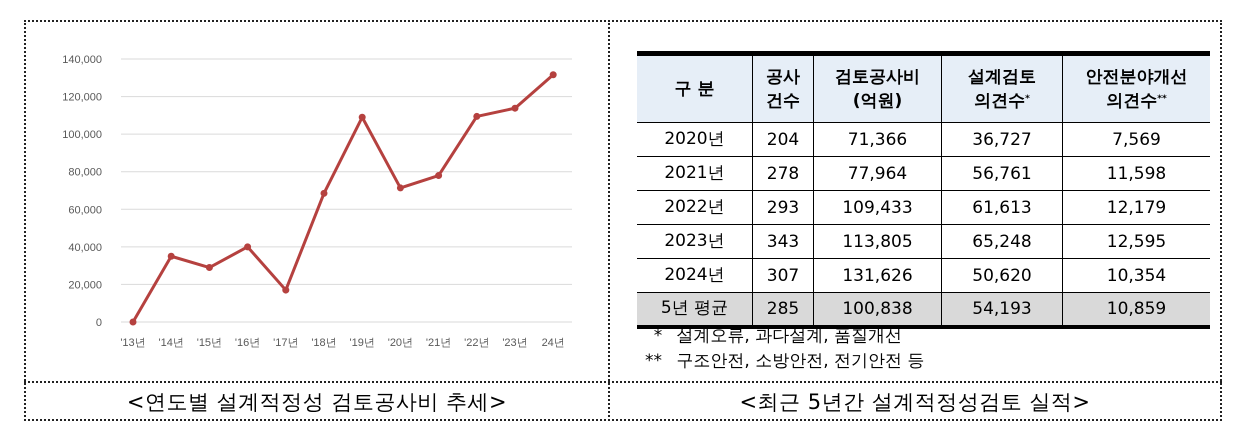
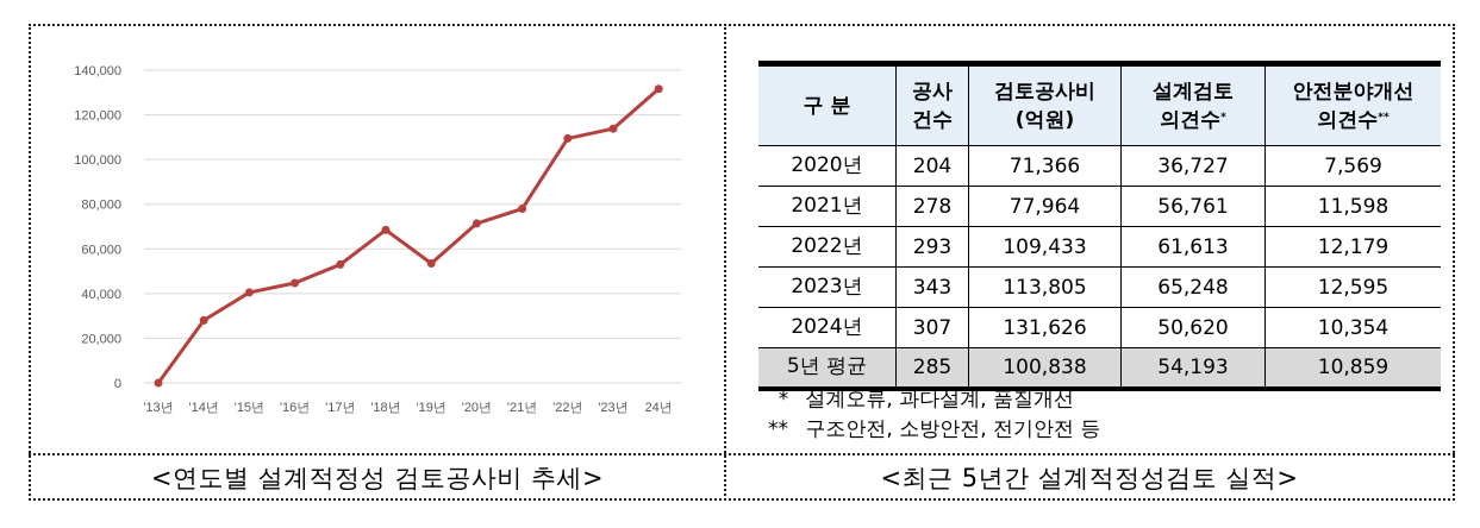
'14년: 35000 -> 28000
'15년: 29000 -> 40000
'16년: 40000 -> 45000
'17년: 17000 -> 53000
'19년: 109000 -> 54000
